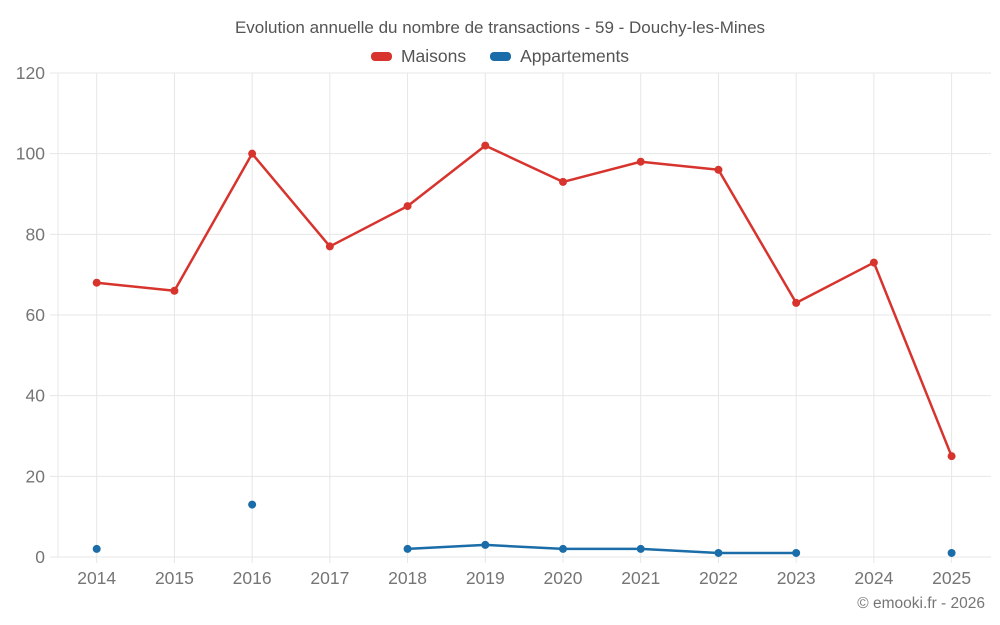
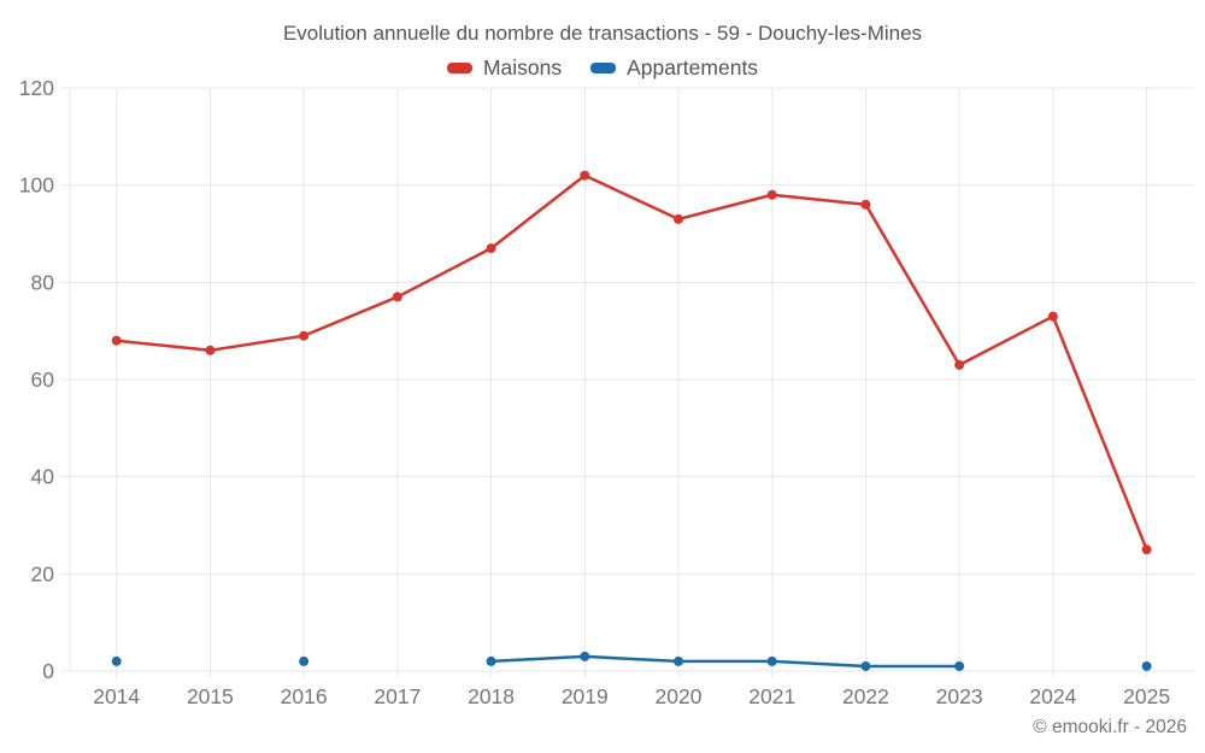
Maisons/2016: 100 -> 69
Appartements/2016: 13 -> 2
